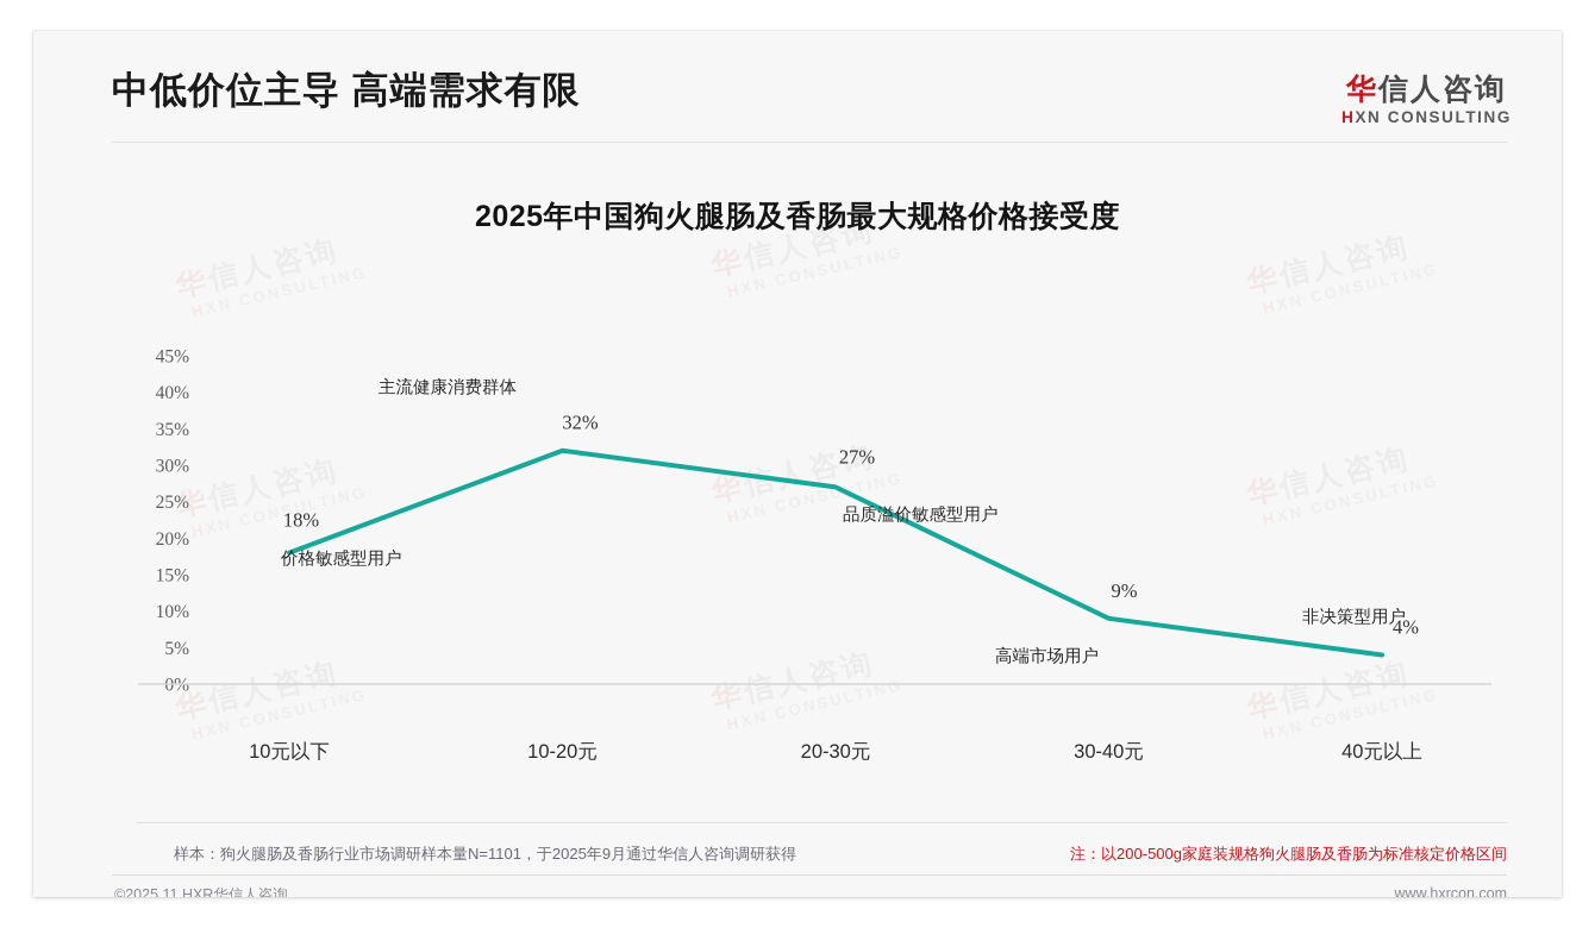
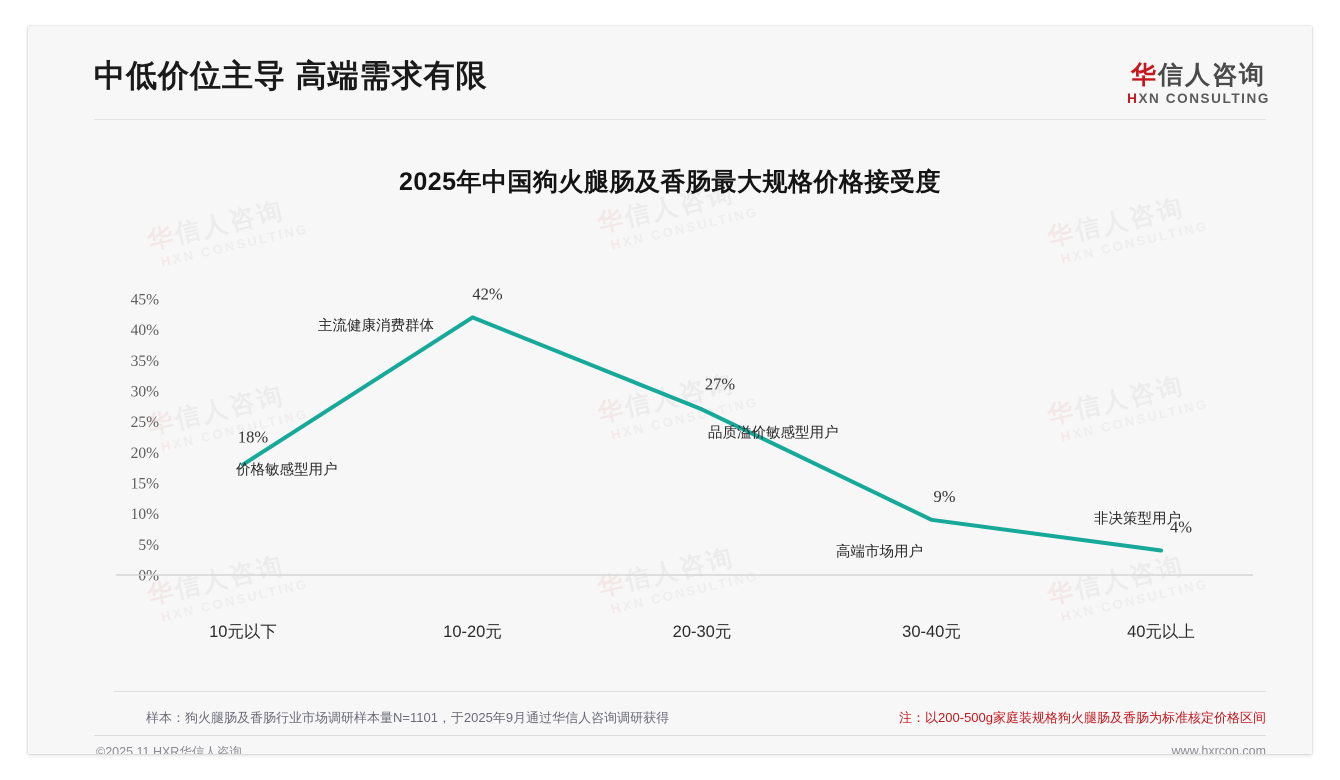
10-20元: 32% -> 42%
